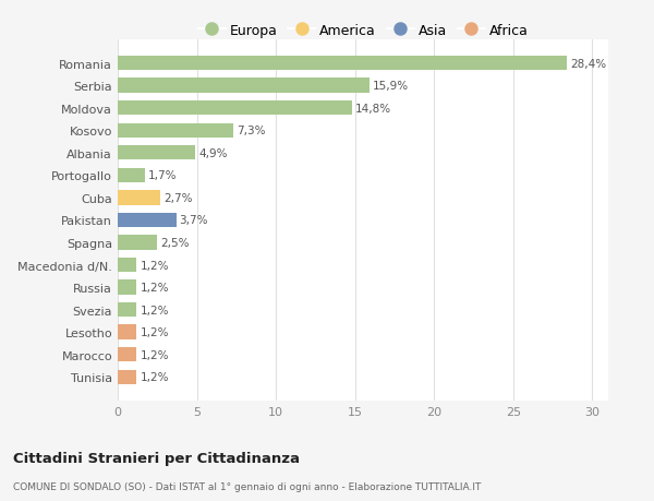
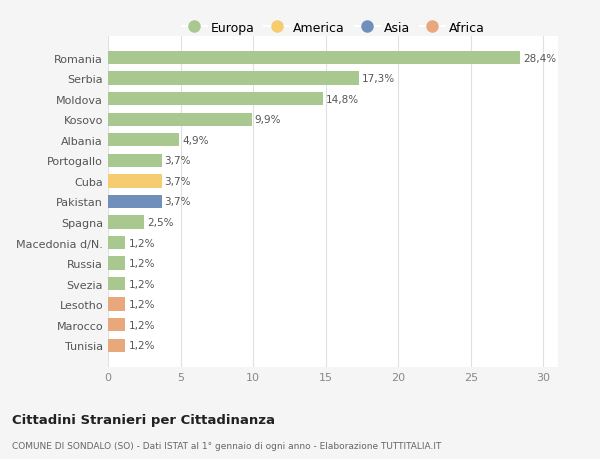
Serbia: 15,9% -> 17,3%
Kosovo: 7,3% -> 9,9%
Portogallo: 1,7% -> 3,7%
Cuba: 2,7% -> 3,7%
